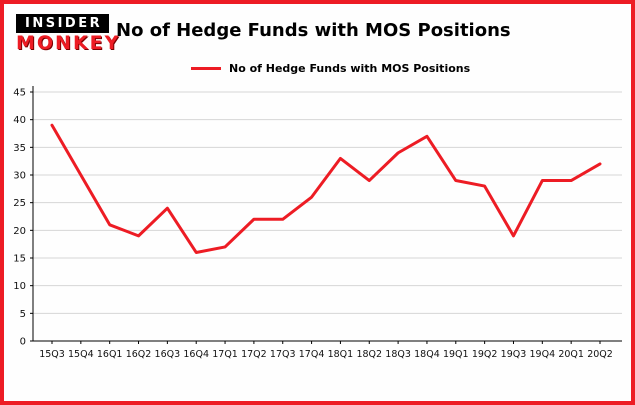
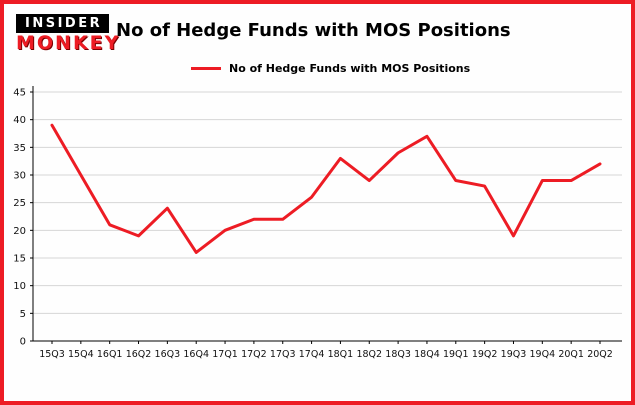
17Q1: 17 -> 20
